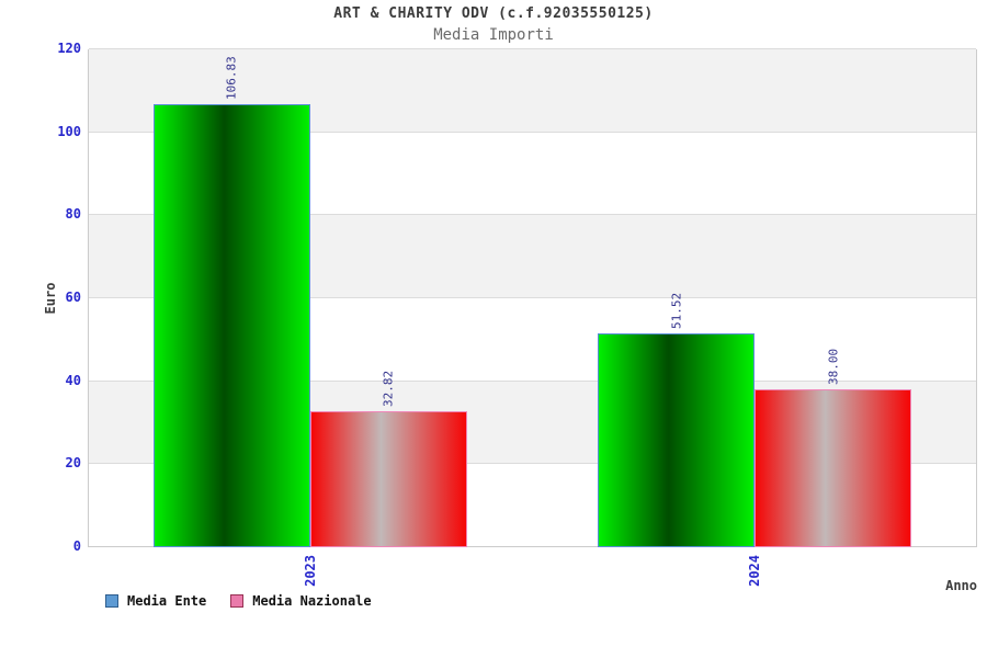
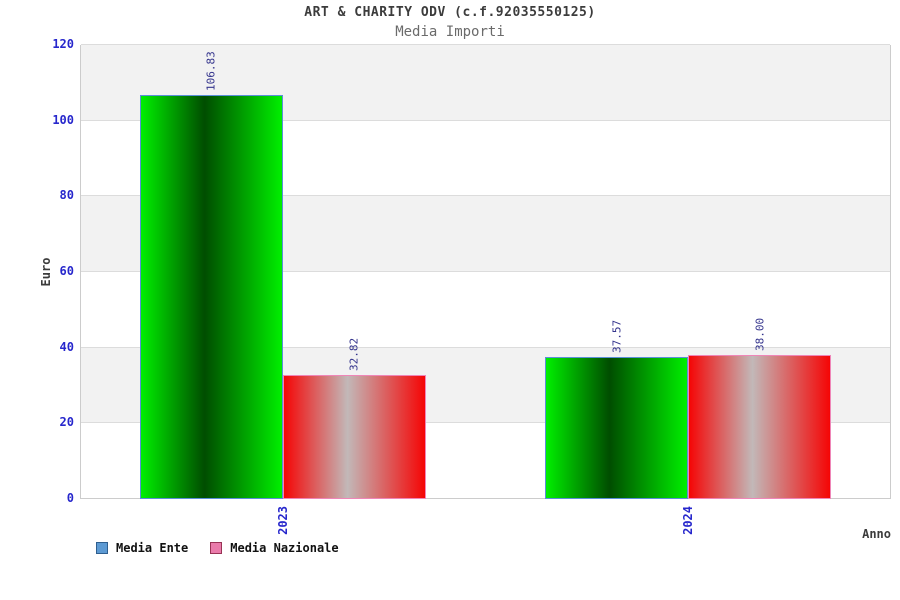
Media Ente/2024: 51.52 -> 37.57
